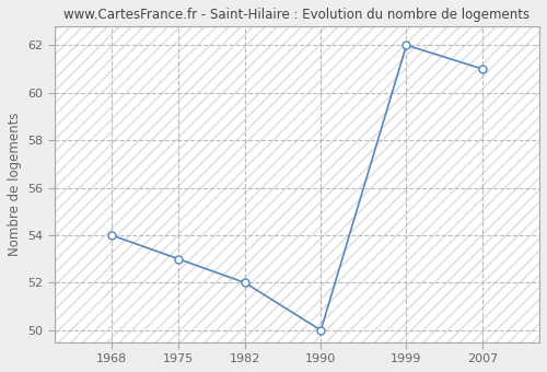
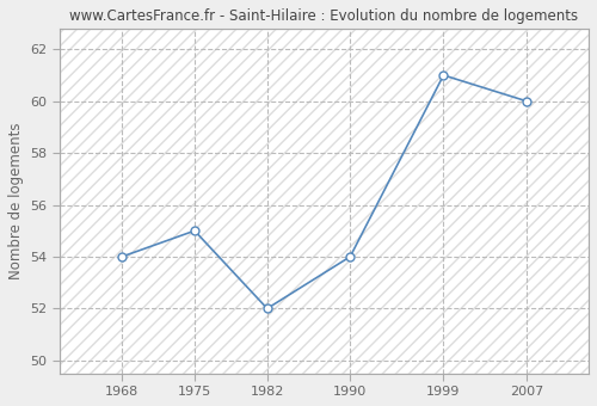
1975: 53 -> 55
1990: 50 -> 54
1999: 62 -> 61
2007: 61 -> 60
